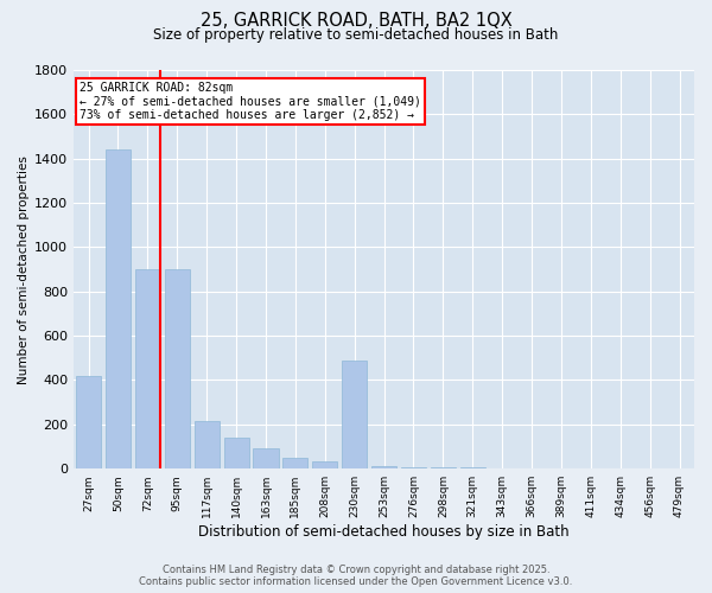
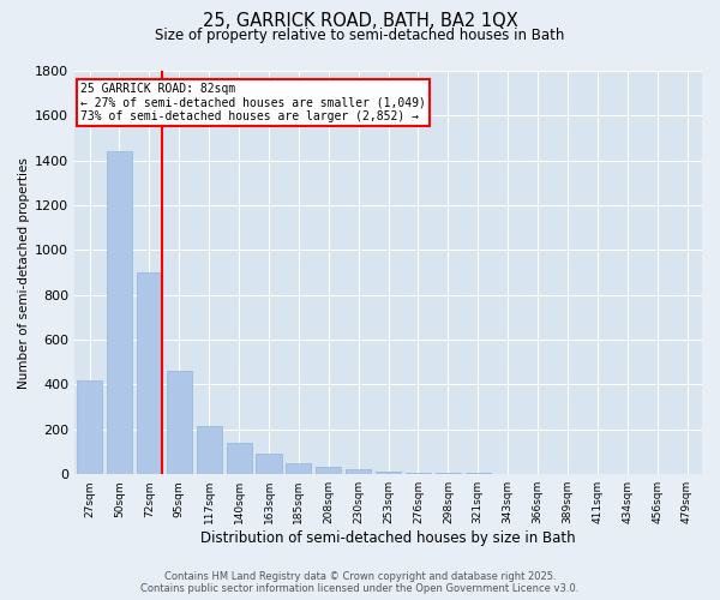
95sqm: 900 -> 460
230sqm: 490 -> 20
